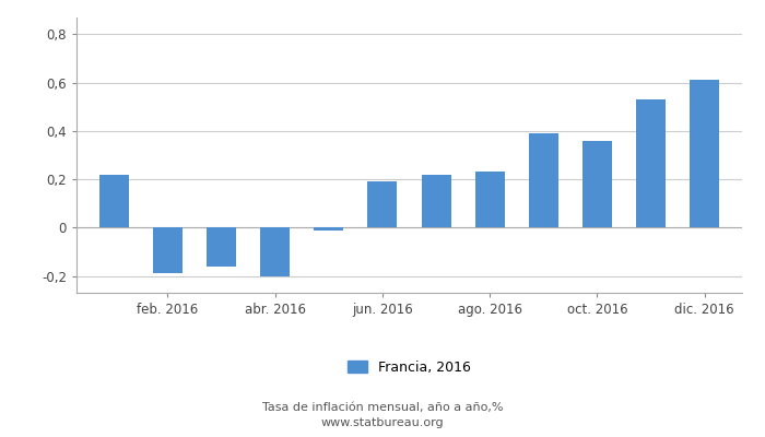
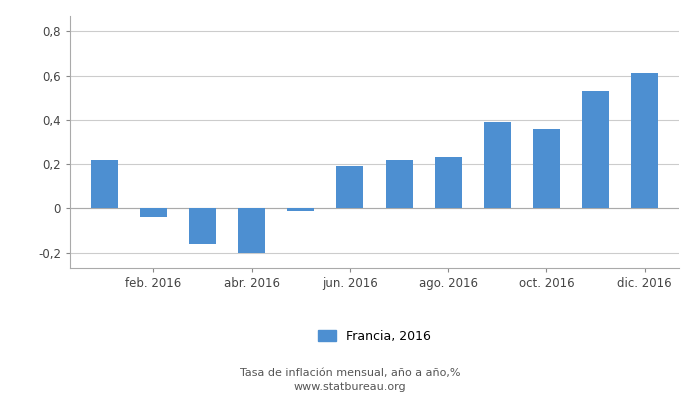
feb. 2016: -0,19 -> -0,04
